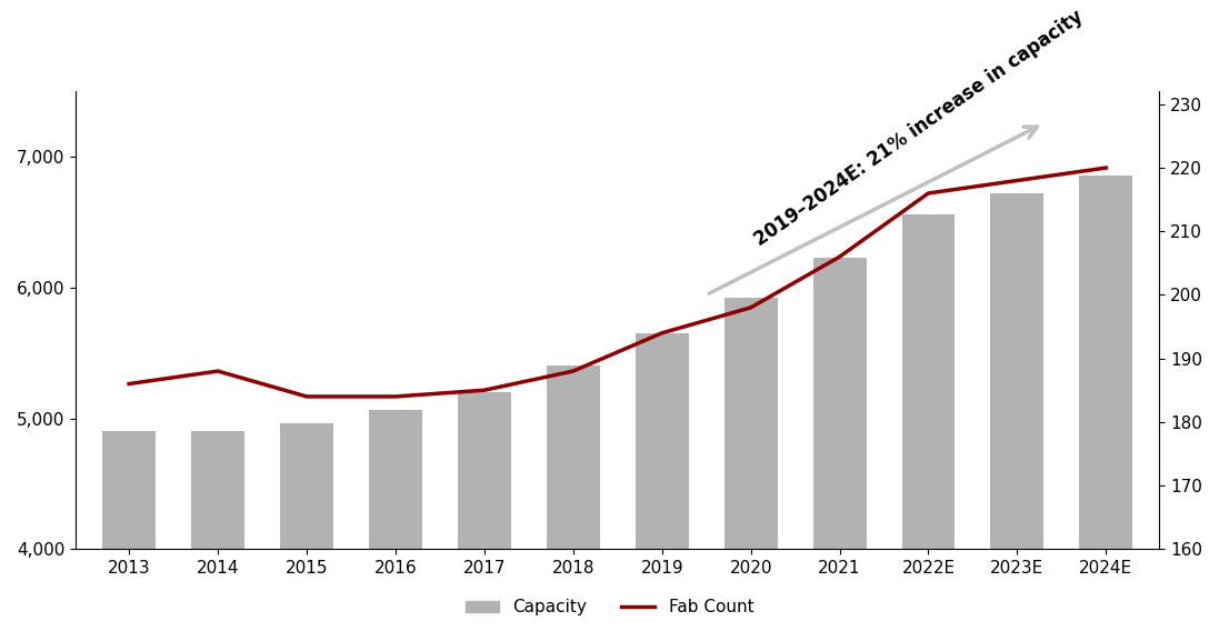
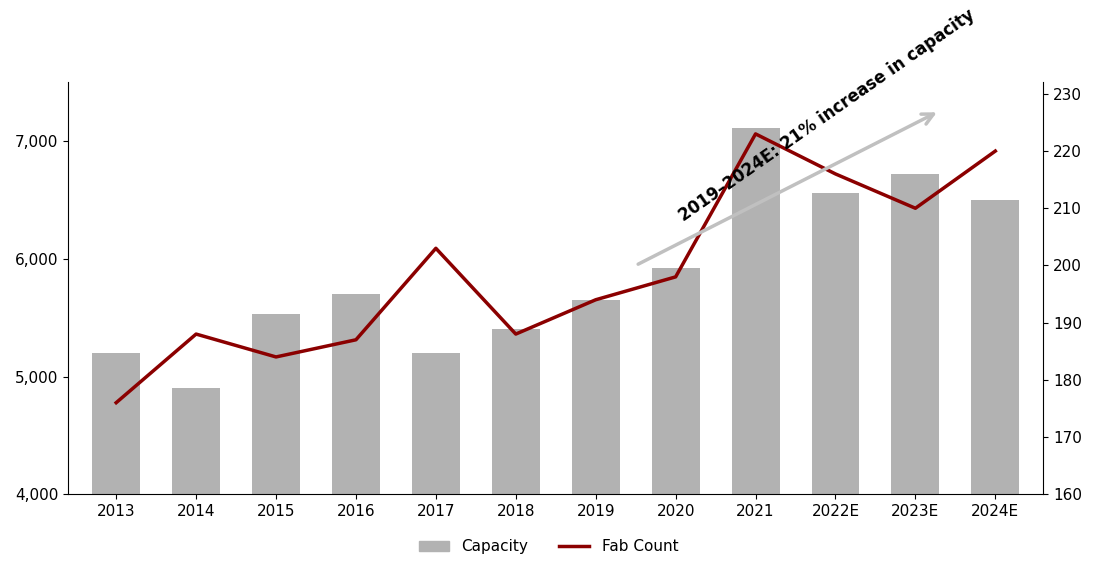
Capacity/2013: 4,900 -> 5,200
Fab Count/2013: 186 -> 176
Capacity/2015: 4,960 -> 5,530
Capacity/2016: 5,060 -> 5,700
Fab Count/2016: 184 -> 187
Fab Count/2017: 185 -> 203
Capacity/2021: 6,230 -> 7,110
Fab Count/2021: 206 -> 223
Fab Count/2023E: 218 -> 210
Capacity/2024E: 6,860 -> 6,500
